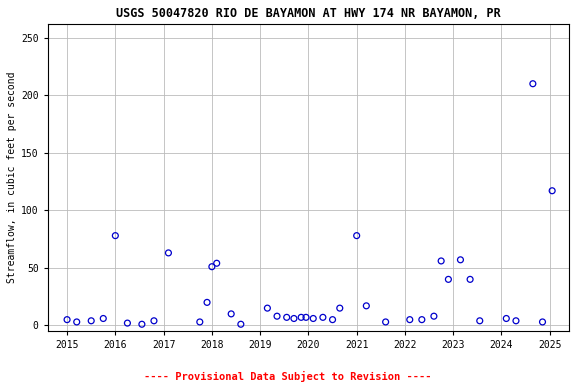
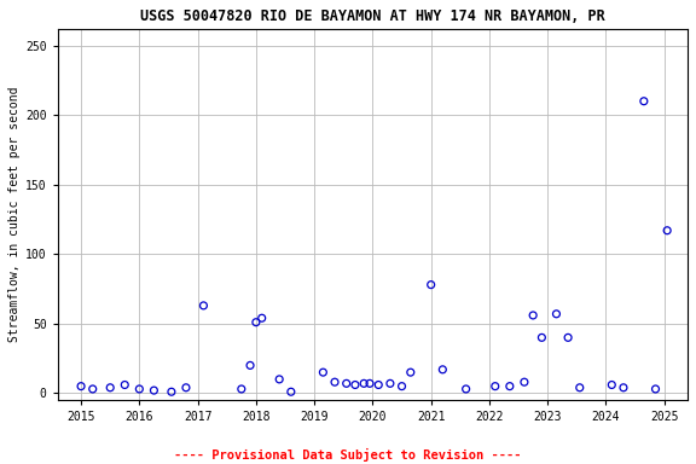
2016: 78 -> 3
